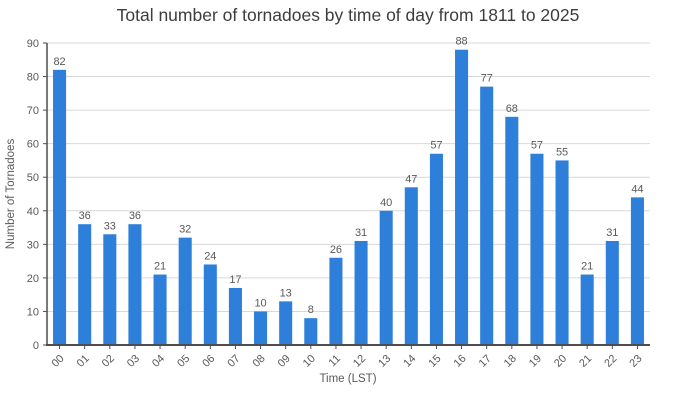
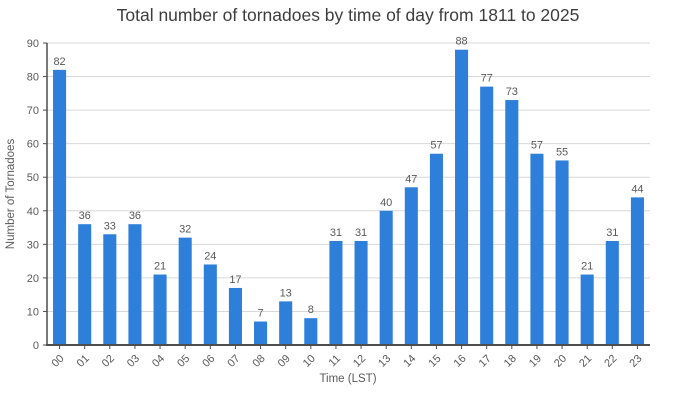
08: 10 -> 7
11: 26 -> 31
18: 68 -> 73
